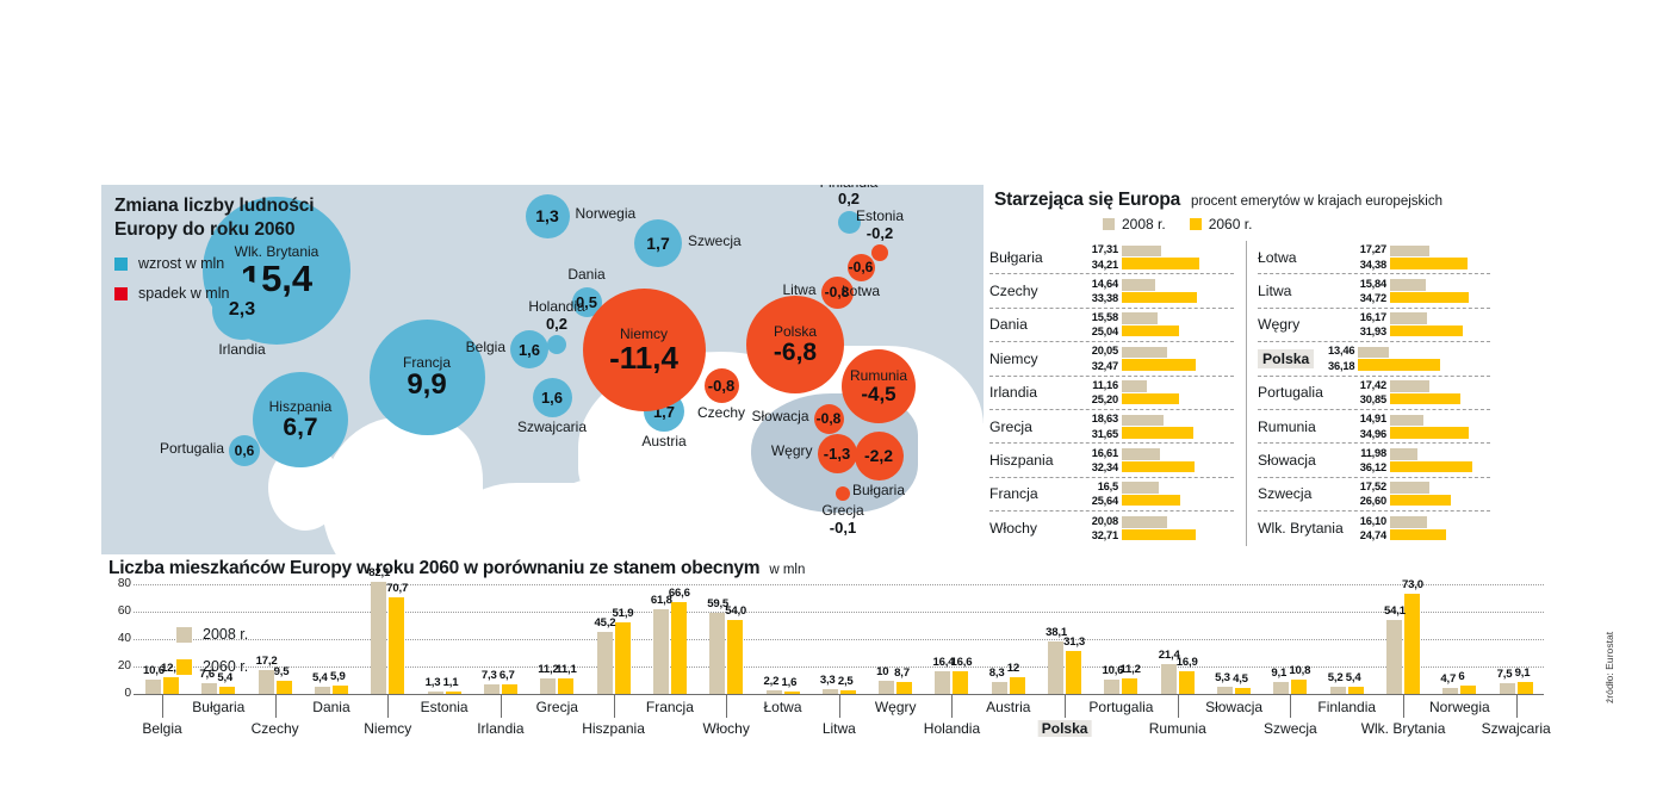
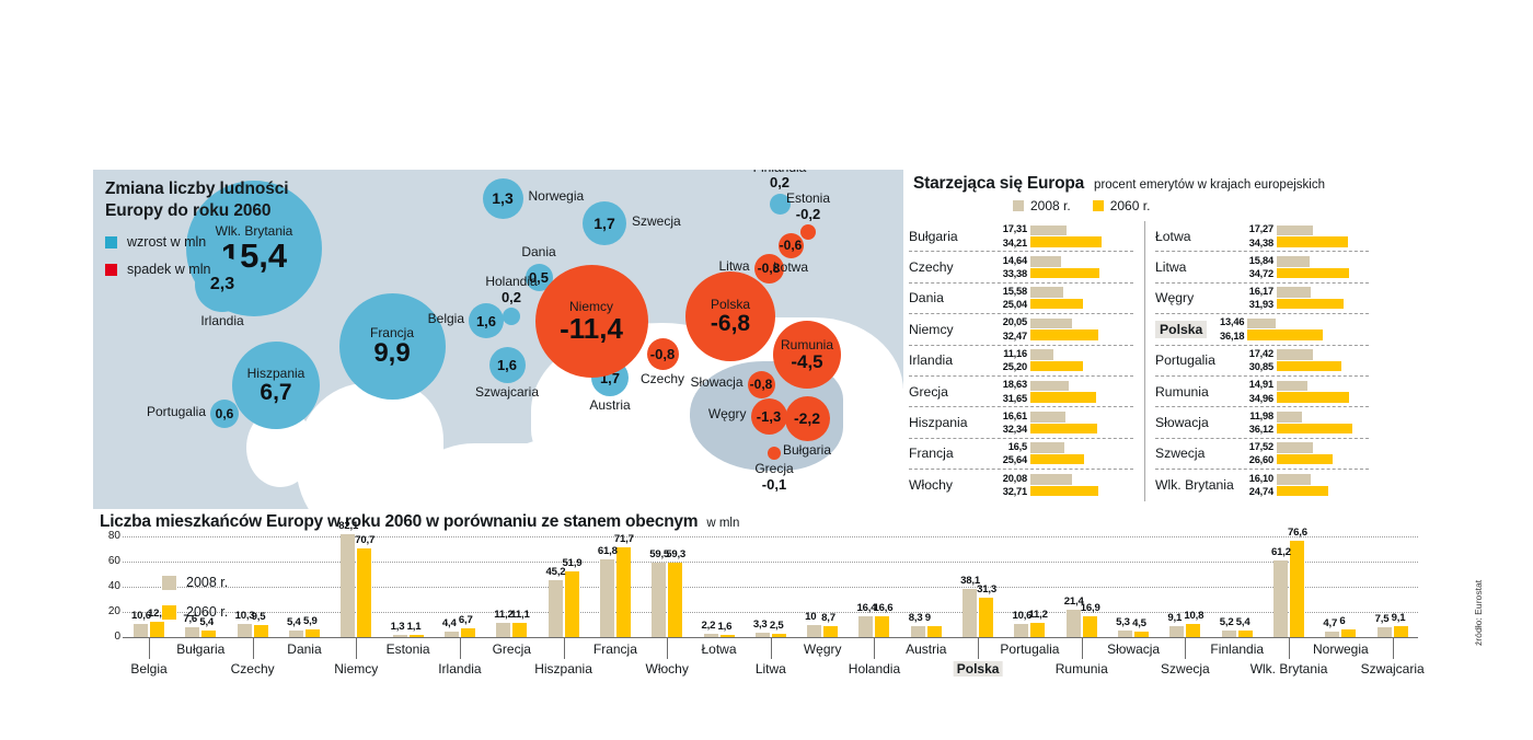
2008 r./Czechy: 17,2 -> 10,3
2008 r./Irlandia: 7,3 -> 4,4
2060 r./Francja: 66,6 -> 71,7
2060 r./Włochy: 54,0 -> 59,3
2060 r./Austria: 12 -> 9
2008 r./Wlk. Brytania: 54,1 -> 61,2
2060 r./Wlk. Brytania: 73,0 -> 76,6
